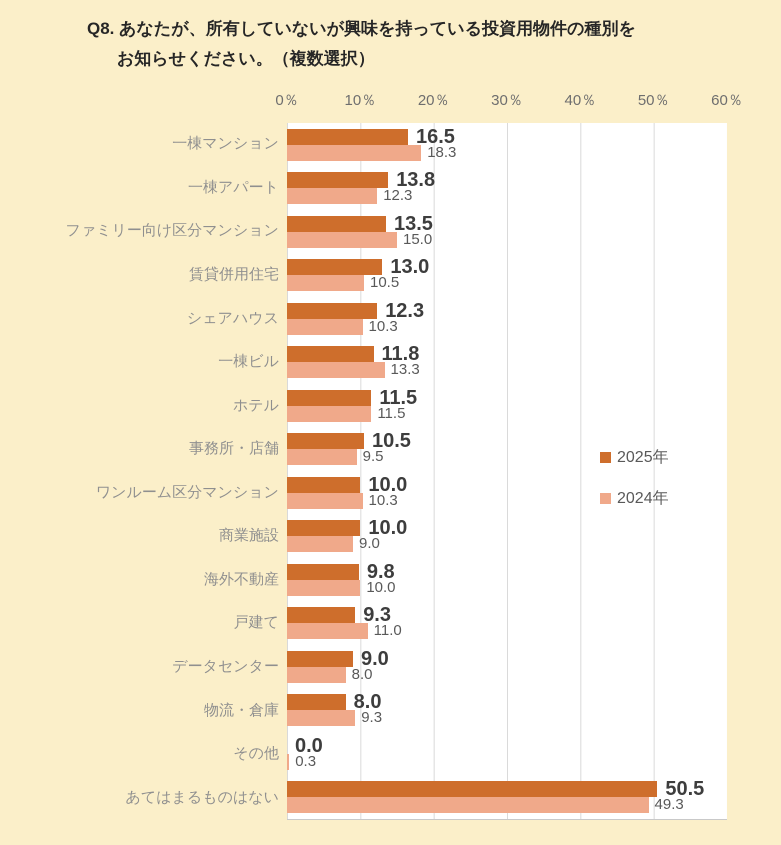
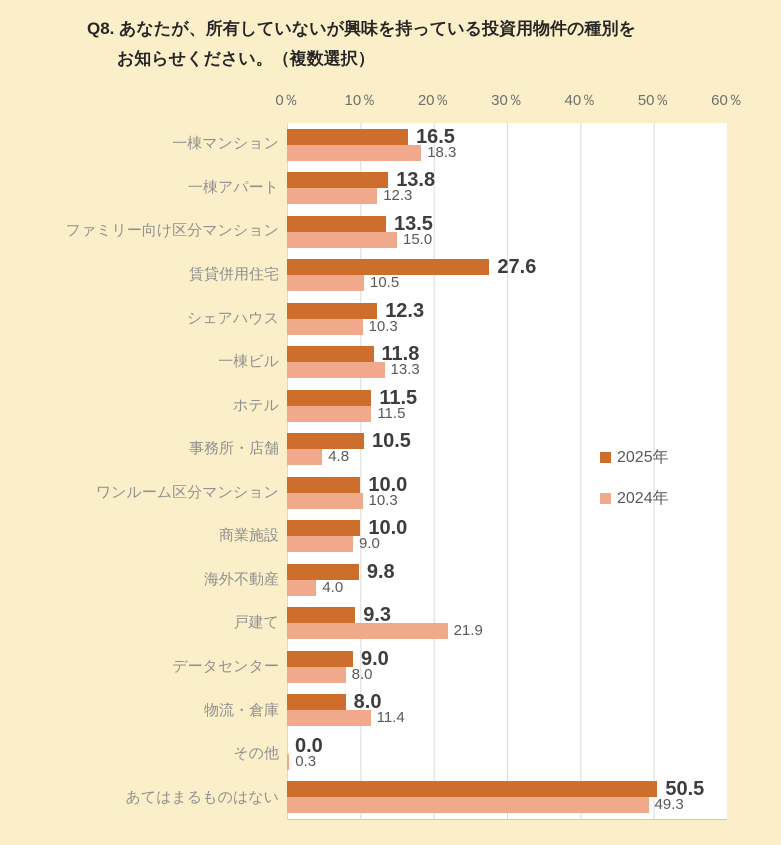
2025年/賃貸併用住宅: 13.0 -> 27.6
2024年/事務所・店舗: 9.5 -> 4.8
2024年/海外不動産: 10.0 -> 4.0
2024年/戸建て: 11.0 -> 21.9
2024年/物流・倉庫: 9.3 -> 11.4
